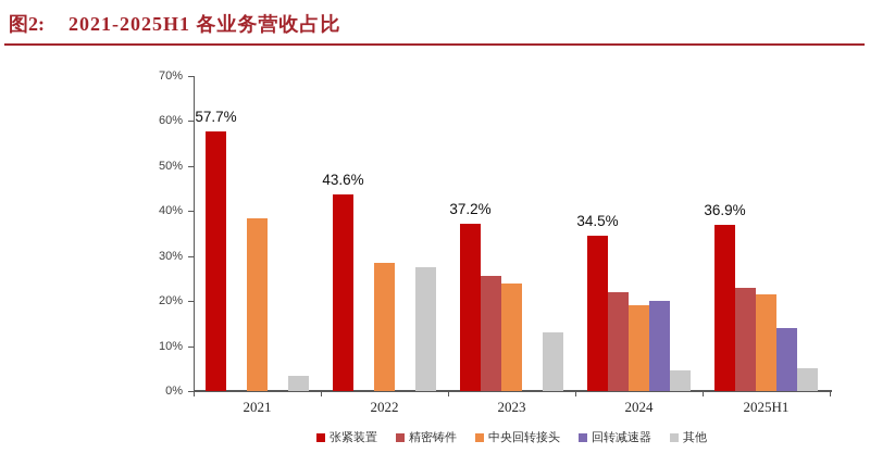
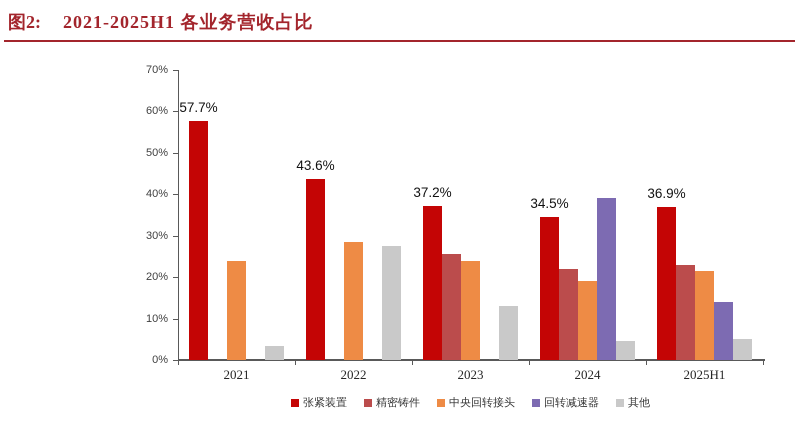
中央回转接头/2021: 38% -> 24%
回转减速器/2024: 20% -> 39%
